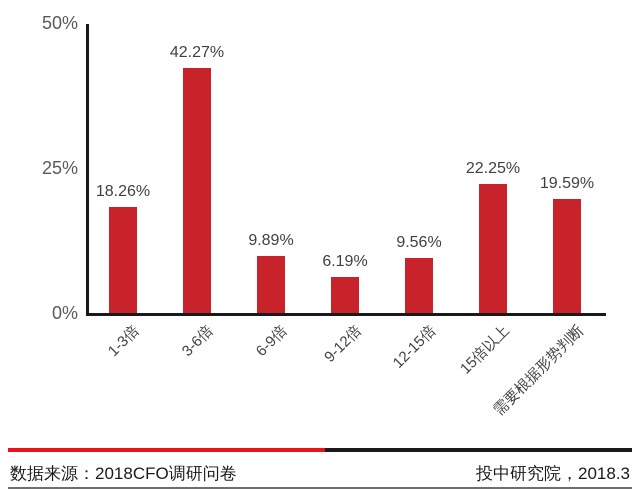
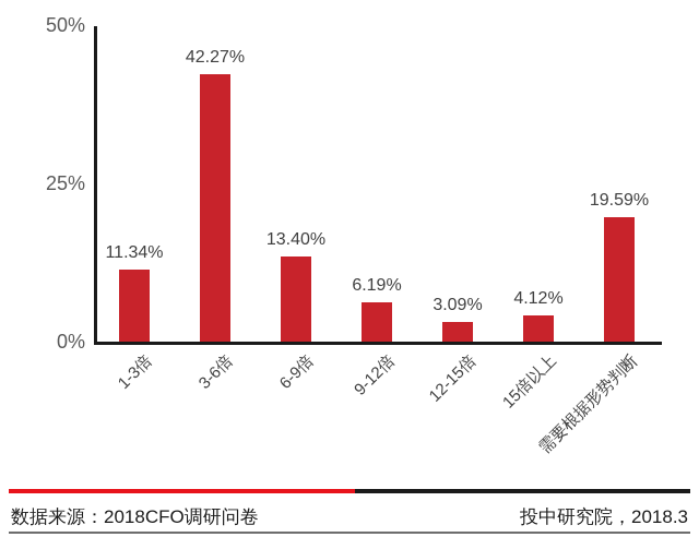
1-3倍: 18.26% -> 11.34%
6-9倍: 9.89% -> 13.40%
12-15倍: 9.56% -> 3.09%
15倍以上: 22.25% -> 4.12%
